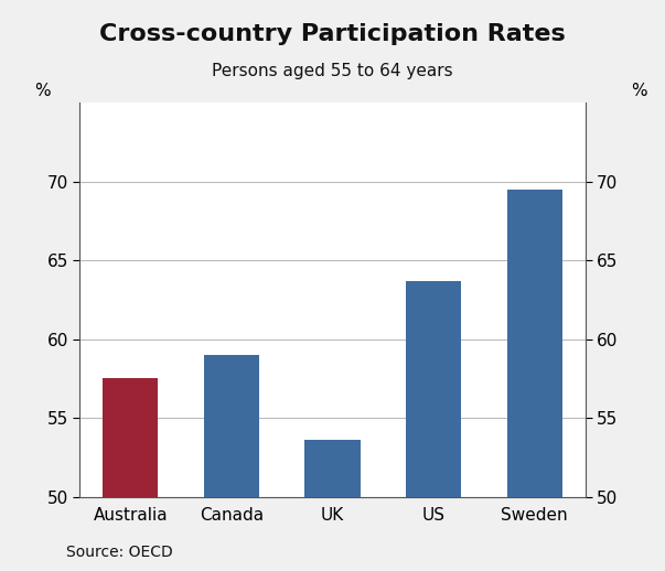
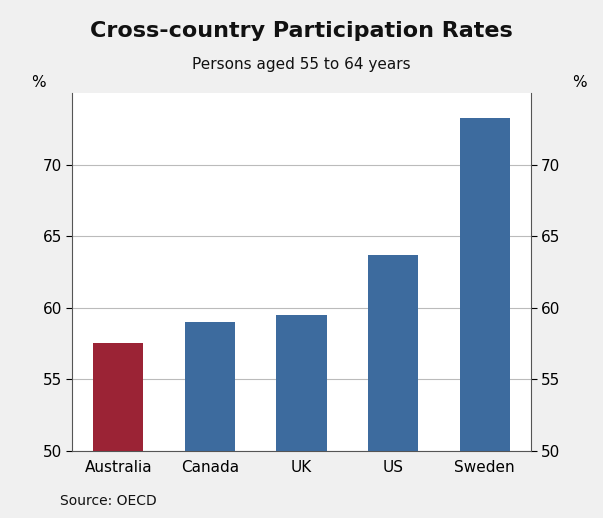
UK: 53.6 -> 59.5
Sweden: 69.5 -> 73.3
